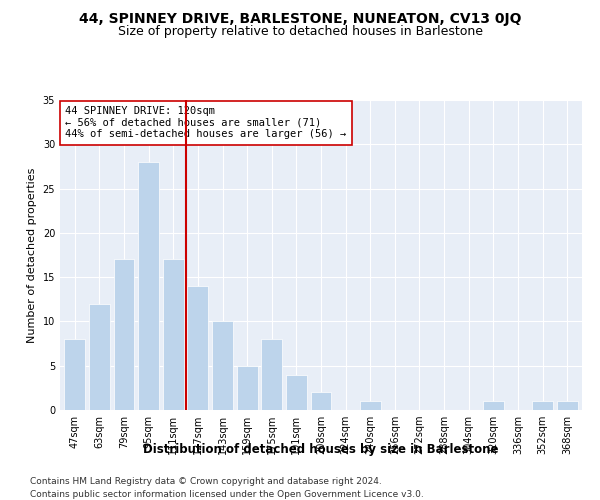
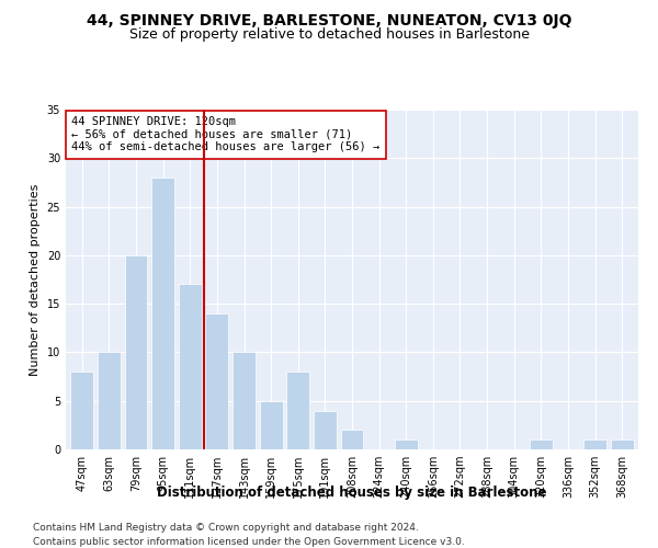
63sqm: 12 -> 10
79sqm: 17 -> 20
